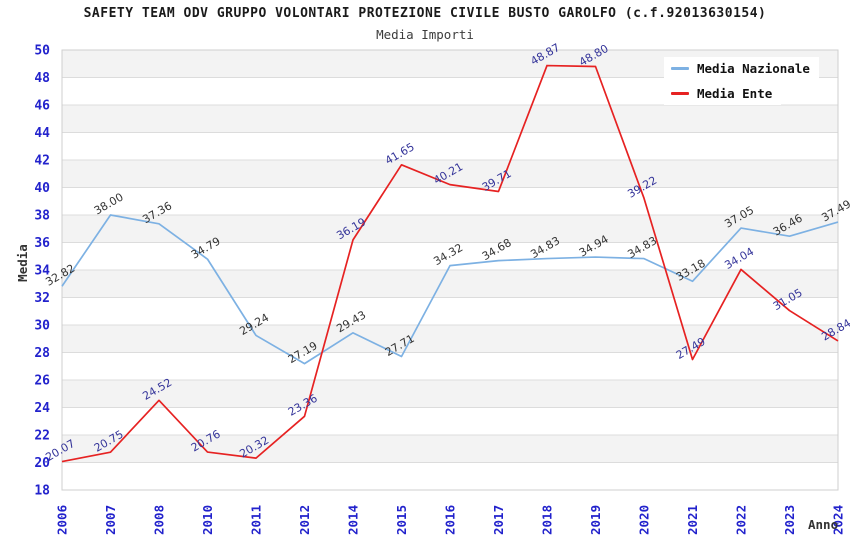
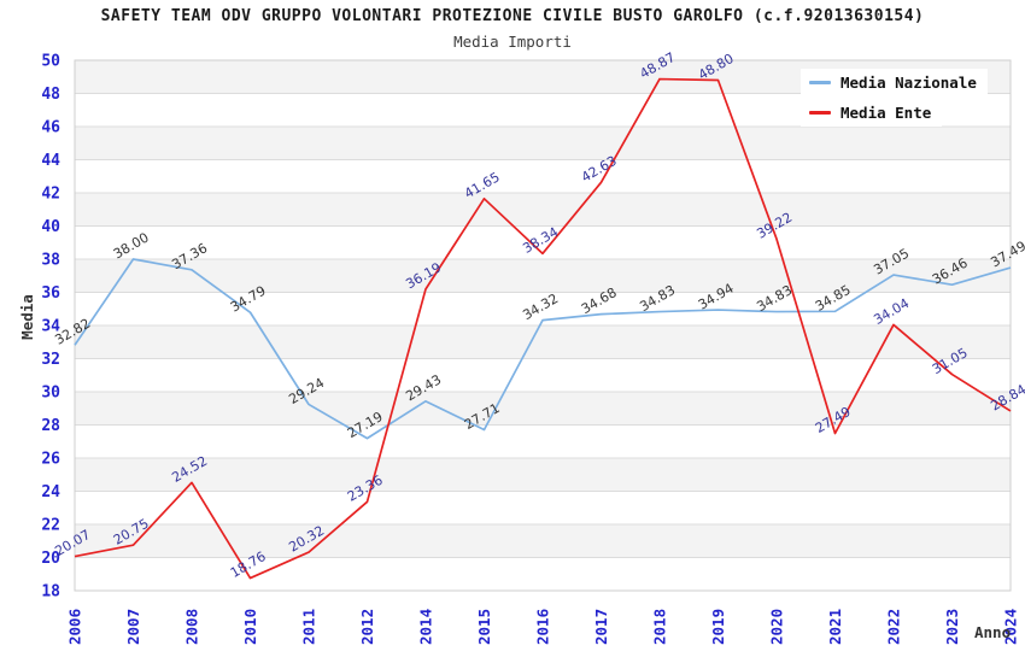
Media Ente/2010: 20.76 -> 18.76
Media Ente/2016: 40.21 -> 38.34
Media Ente/2017: 39.71 -> 42.63
Media Nazionale/2021: 33.18 -> 34.85
